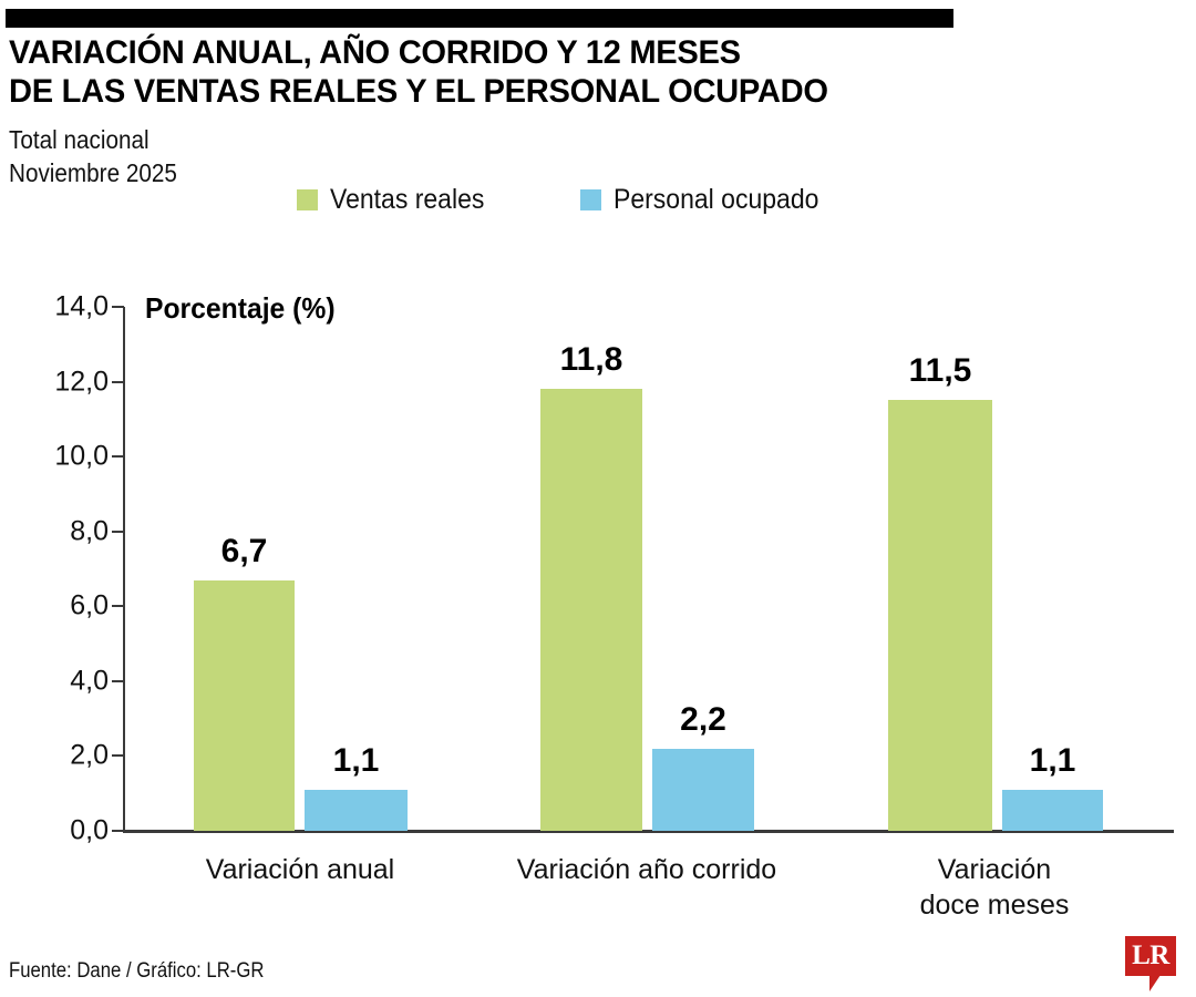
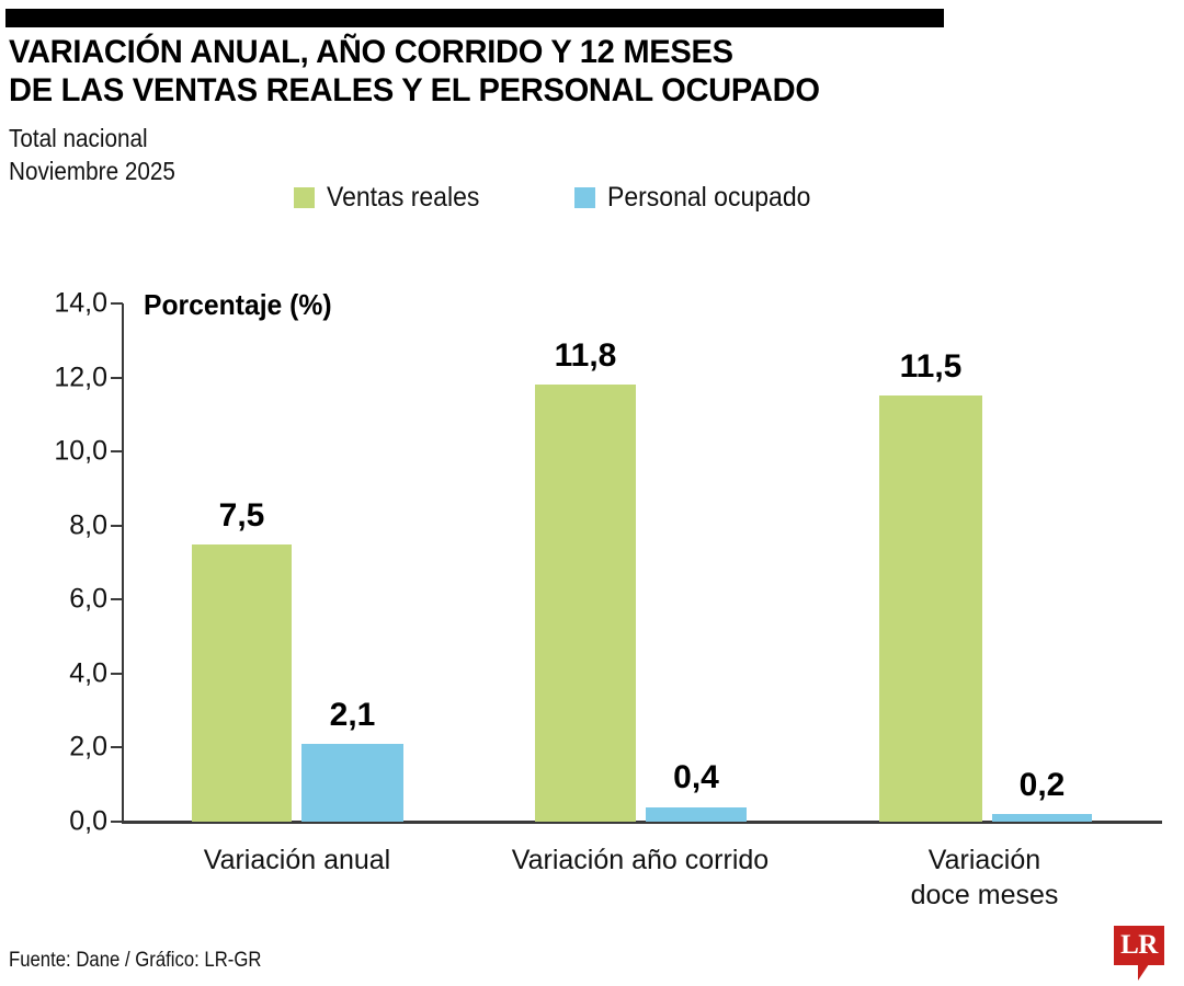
Ventas reales/Variación anual: 6,7 -> 7,5
Personal ocupado/Variación anual: 1,1 -> 2,1
Personal ocupado/Variación año corrido: 2,2 -> 0,4
Personal ocupado/Variación doce meses: 1,1 -> 0,2
